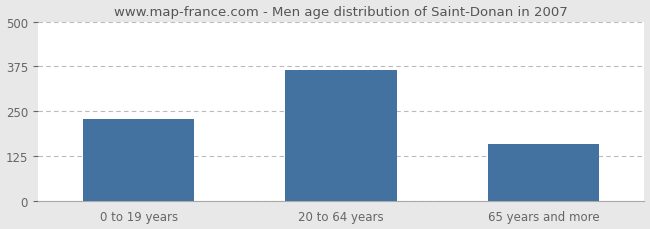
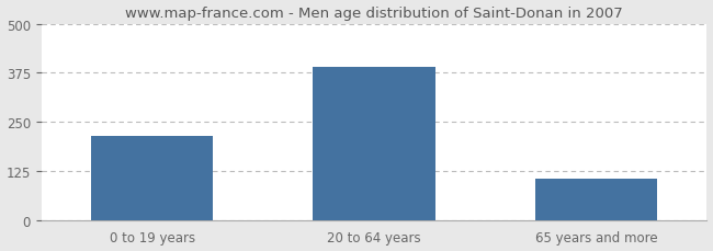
0 to 19 years: 230 -> 215
20 to 64 years: 365 -> 390
65 years and more: 160 -> 108
